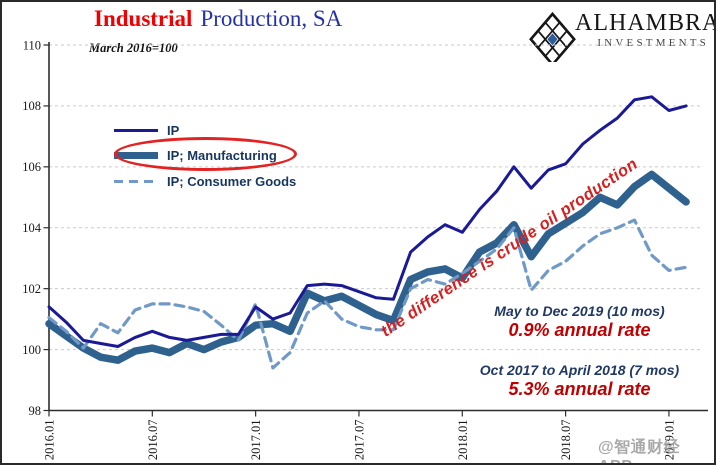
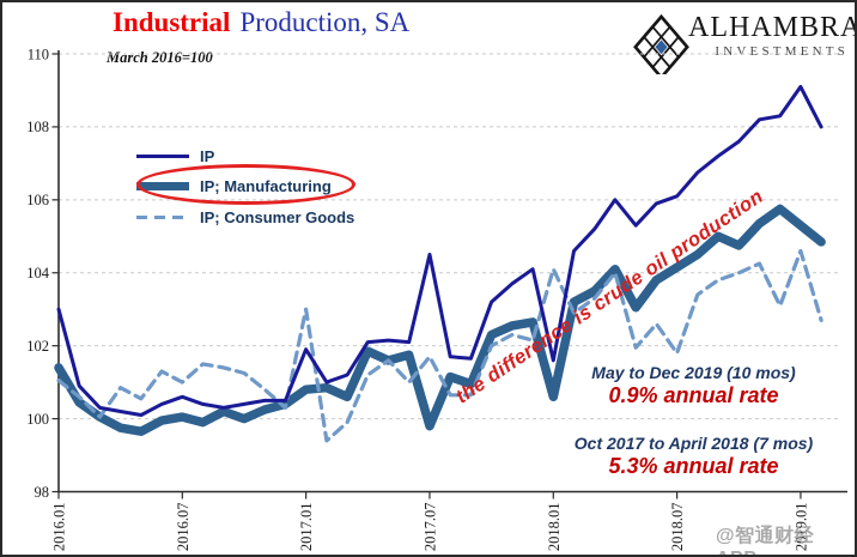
IP/2016.01: 101.4 -> 103.0
IP; Manufacturing/2016.01: 100.8 -> 101.4
IP; Consumer Goods/2016.07: 101.5 -> 101.0
IP/2017.01: 101.4 -> 101.9
IP; Consumer Goods/2017.01: 101.5 -> 103.0
IP/2017.07: 101.9 -> 104.5
IP; Manufacturing/2017.07: 101.5 -> 99.8
IP; Consumer Goods/2017.07: 100.8 -> 101.7
IP/2018.01: 103.8 -> 101.6
IP; Manufacturing/2018.01: 102.3 -> 100.6
IP; Consumer Goods/2018.01: 102.5 -> 104.1
IP; Consumer Goods/2018.07: 102.9 -> 101.8
IP/2019.01: 107.8 -> 109.1
IP; Consumer Goods/2019.01: 102.6 -> 104.6
